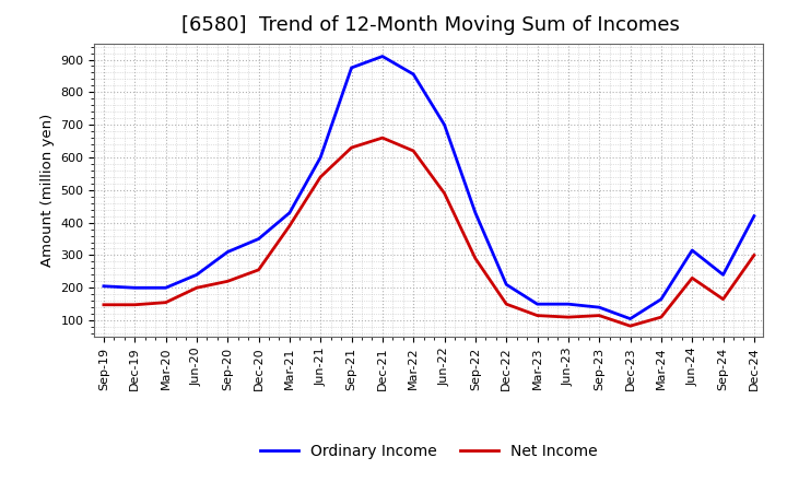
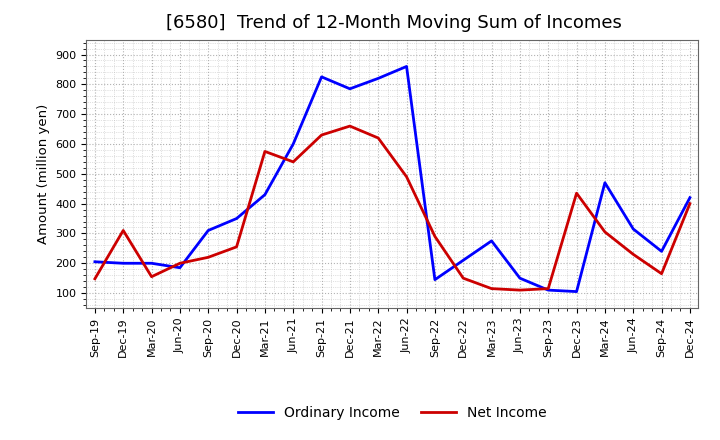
Net Income/Dec-19: 148 -> 310
Ordinary Income/Jun-20: 240 -> 185
Net Income/Mar-21: 390 -> 575
Ordinary Income/Sep-21: 875 -> 825
Ordinary Income/Dec-21: 910 -> 785
Ordinary Income/Mar-22: 855 -> 820
Ordinary Income/Jun-22: 700 -> 860
Ordinary Income/Sep-22: 430 -> 145
Ordinary Income/Mar-23: 150 -> 275
Ordinary Income/Sep-23: 140 -> 110
Net Income/Dec-23: 83 -> 435
Ordinary Income/Mar-24: 165 -> 470
Net Income/Mar-24: 110 -> 305
Net Income/Dec-24: 300 -> 400
